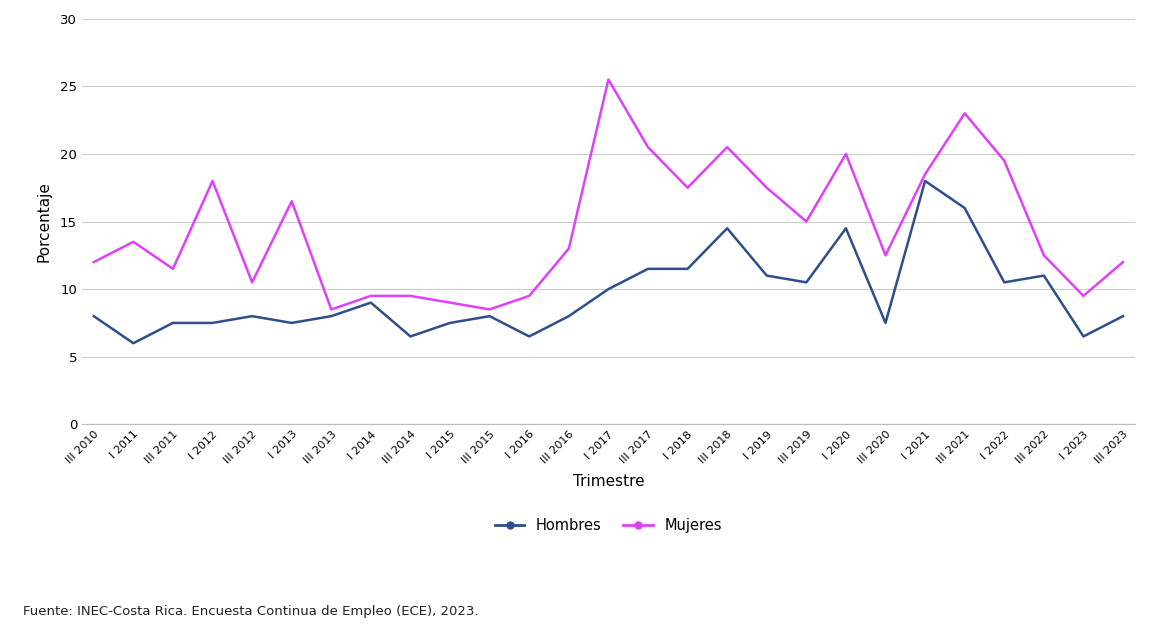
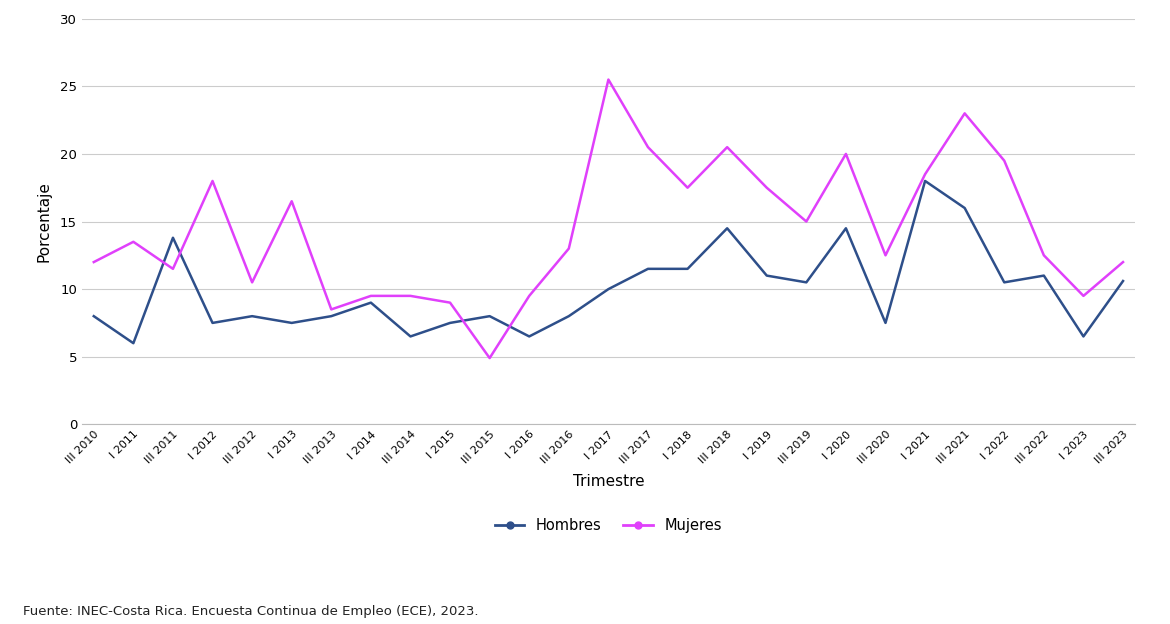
Hombres/III 2011: 7.5 -> 13.8
Mujeres/III 2015: 8.5 -> 4.9
Hombres/III 2023: 8.0 -> 10.6
